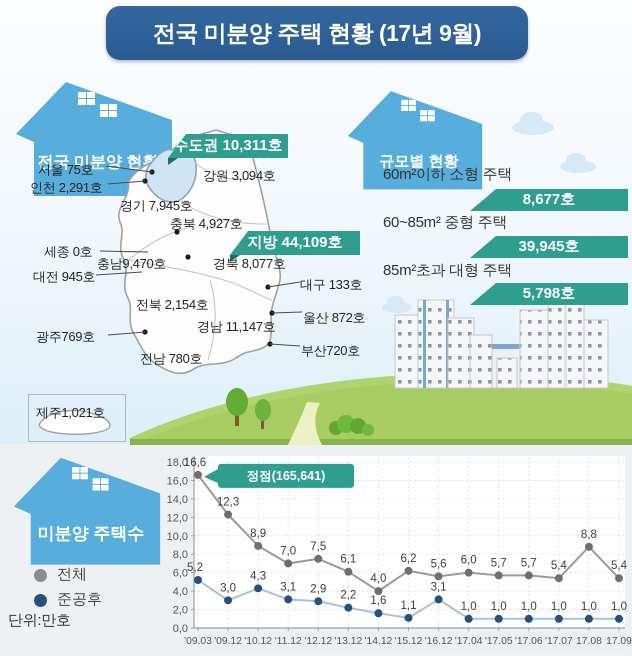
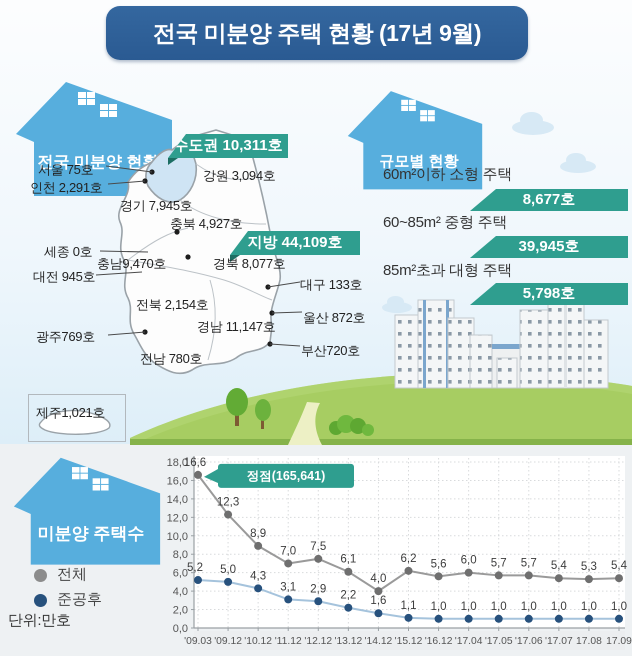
준공후/'09.12: 3,0 -> 5,0
준공후/'16.12: 3,1 -> 1,0
전체/17.08: 8,8 -> 5,3
